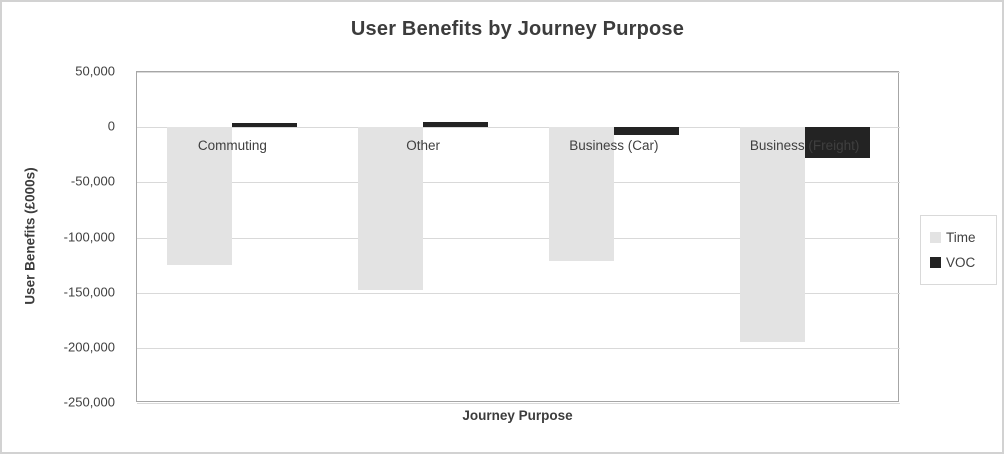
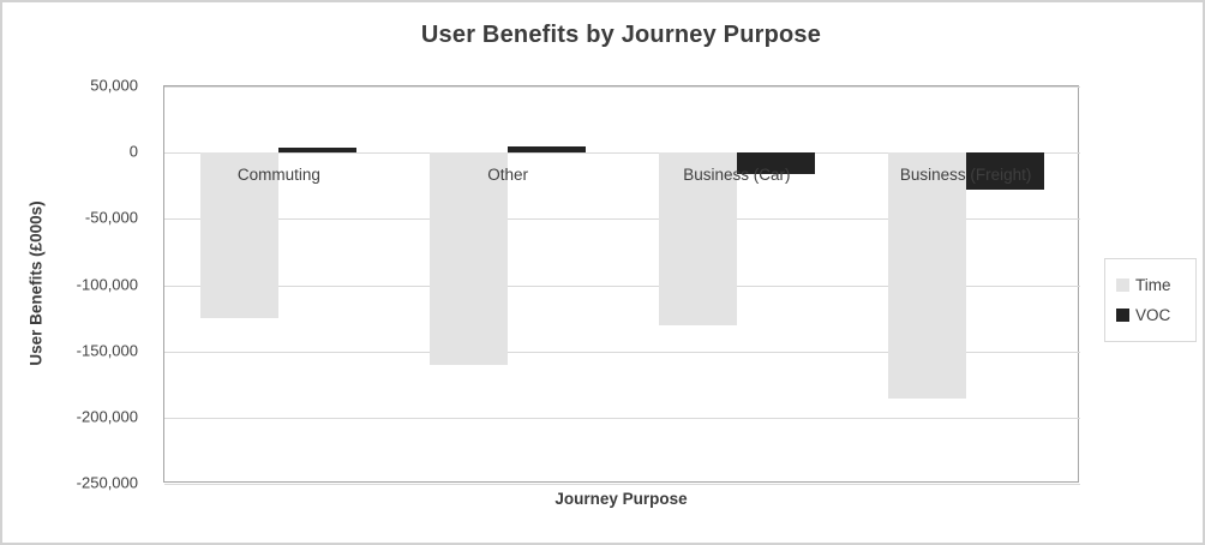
Time/Other: -148000 -> -160000
Time/Business (Car): -121000 -> -130000
VOC/Business (Car): -7000 -> -16000
Time/Business (Freight): -195000 -> -186000
